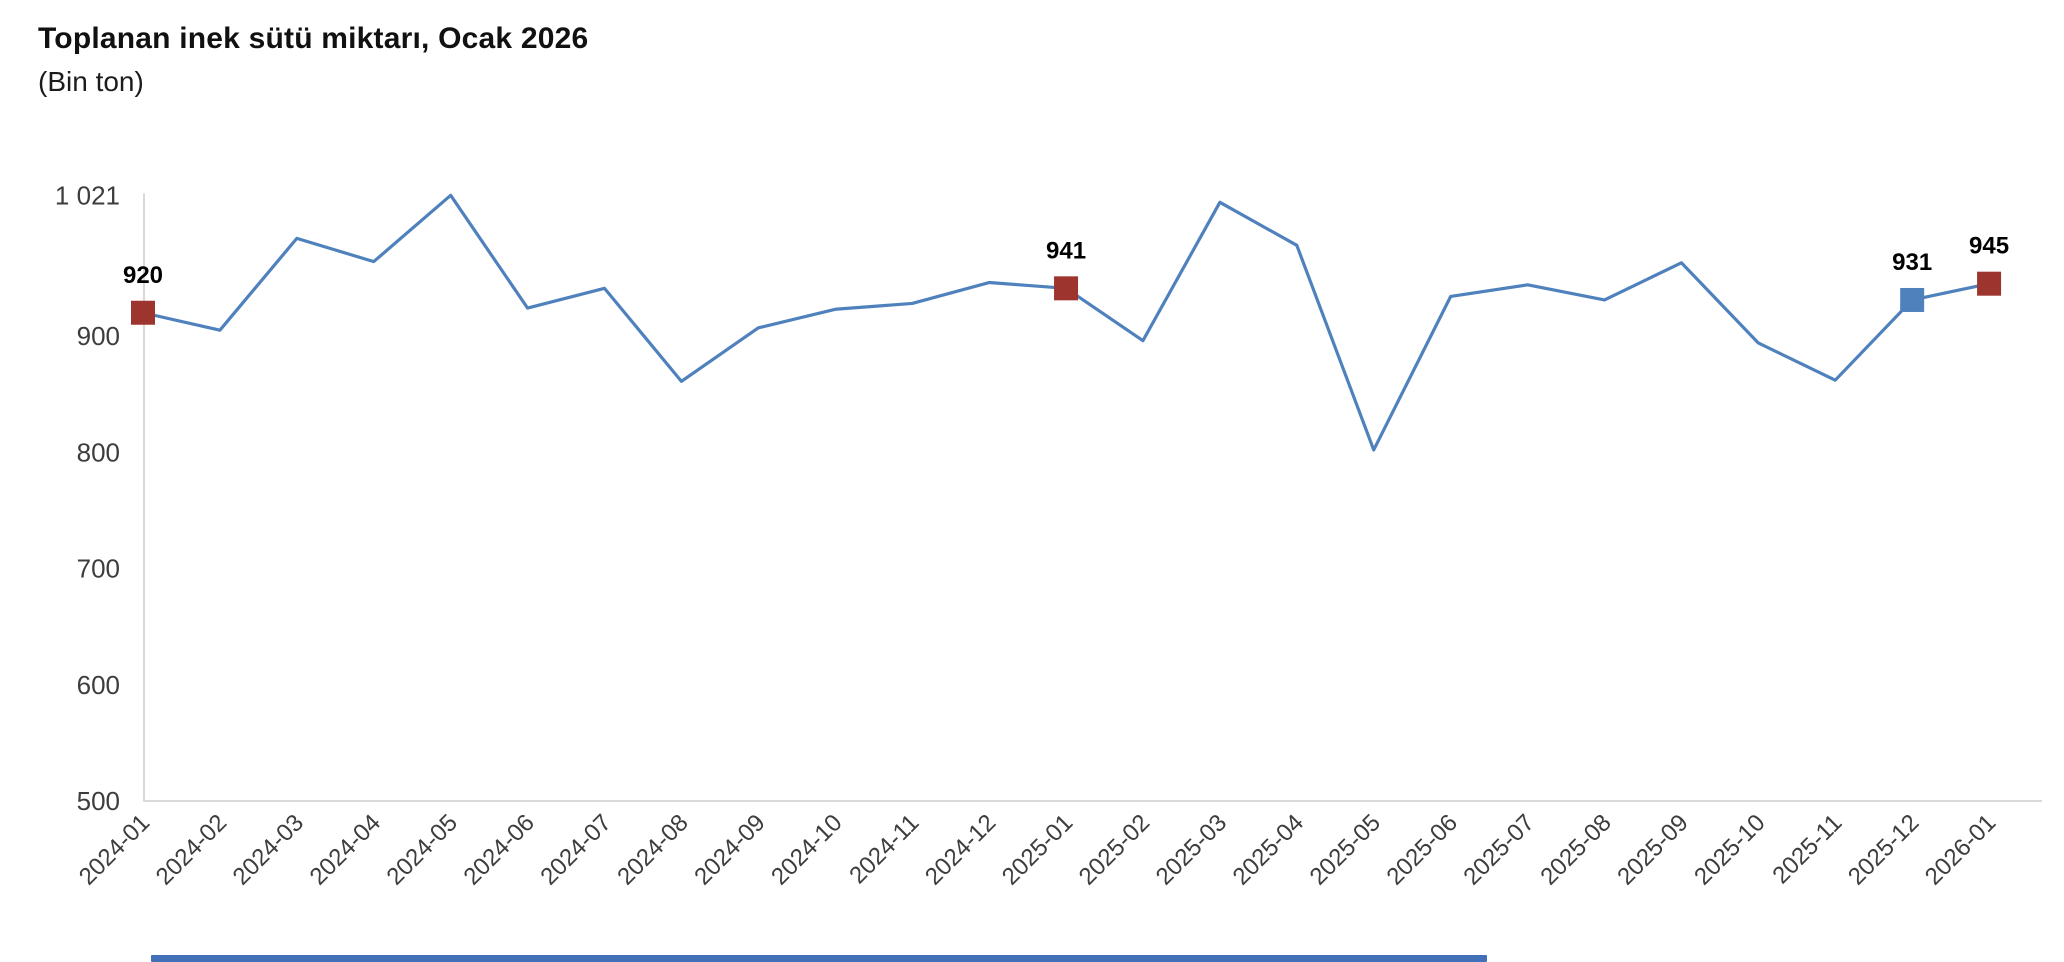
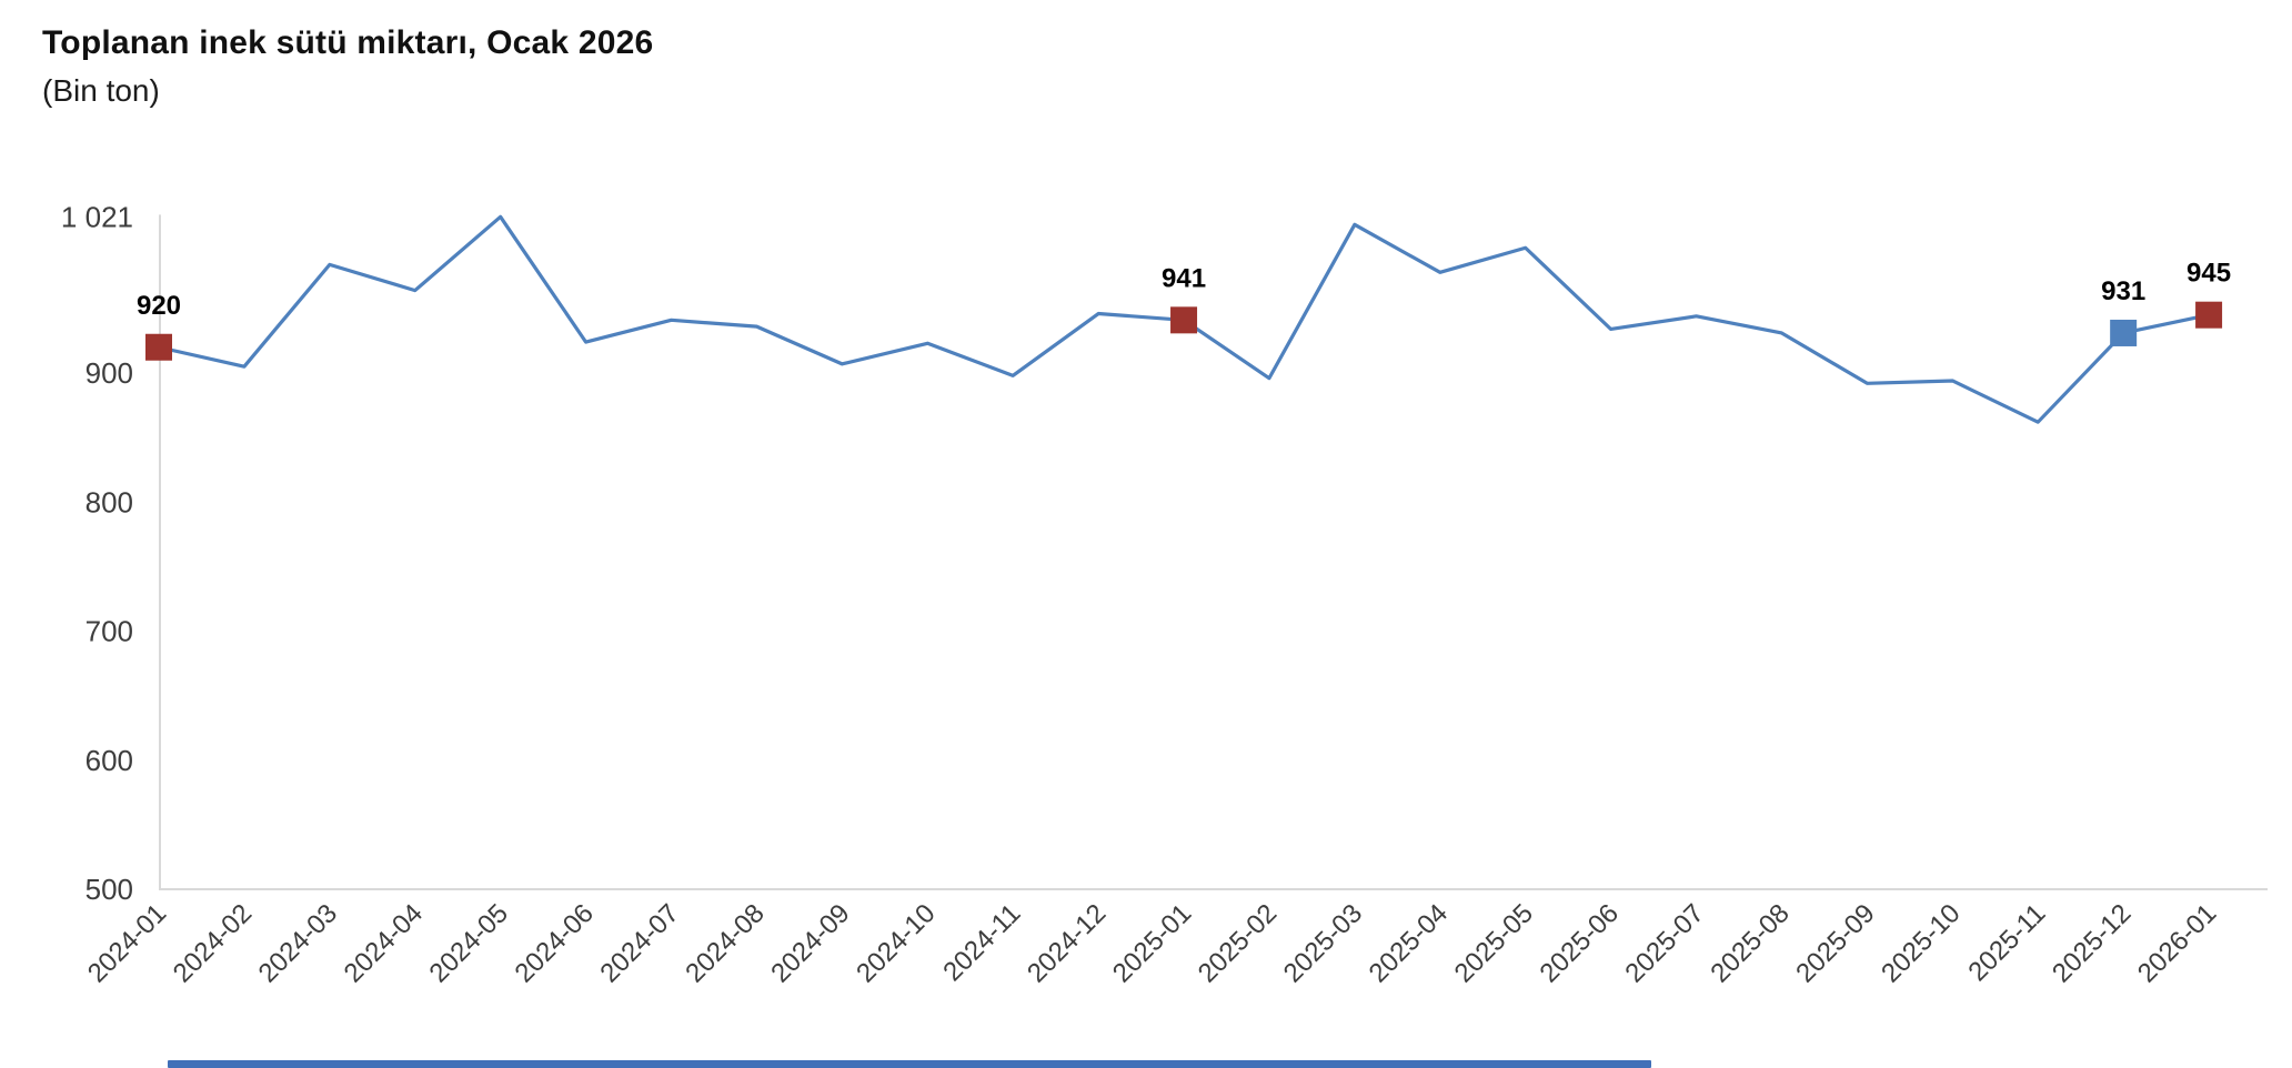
2024-08: 861 -> 936
2024-11: 928 -> 898
2025-05: 802 -> 997
2025-09: 963 -> 892
